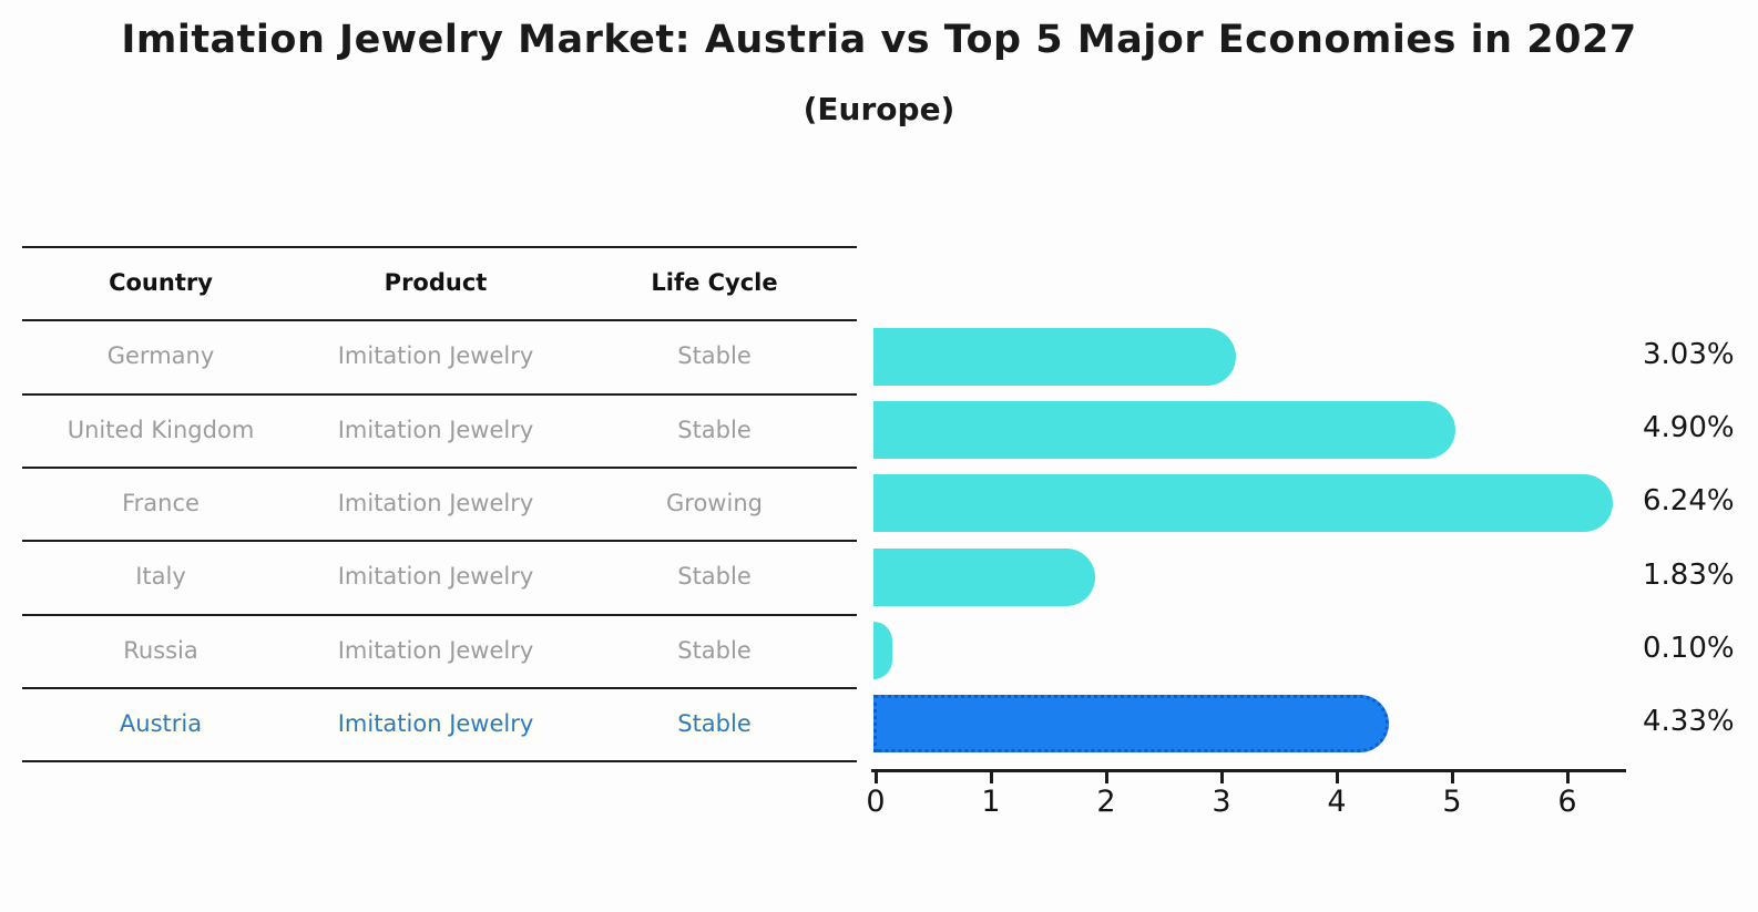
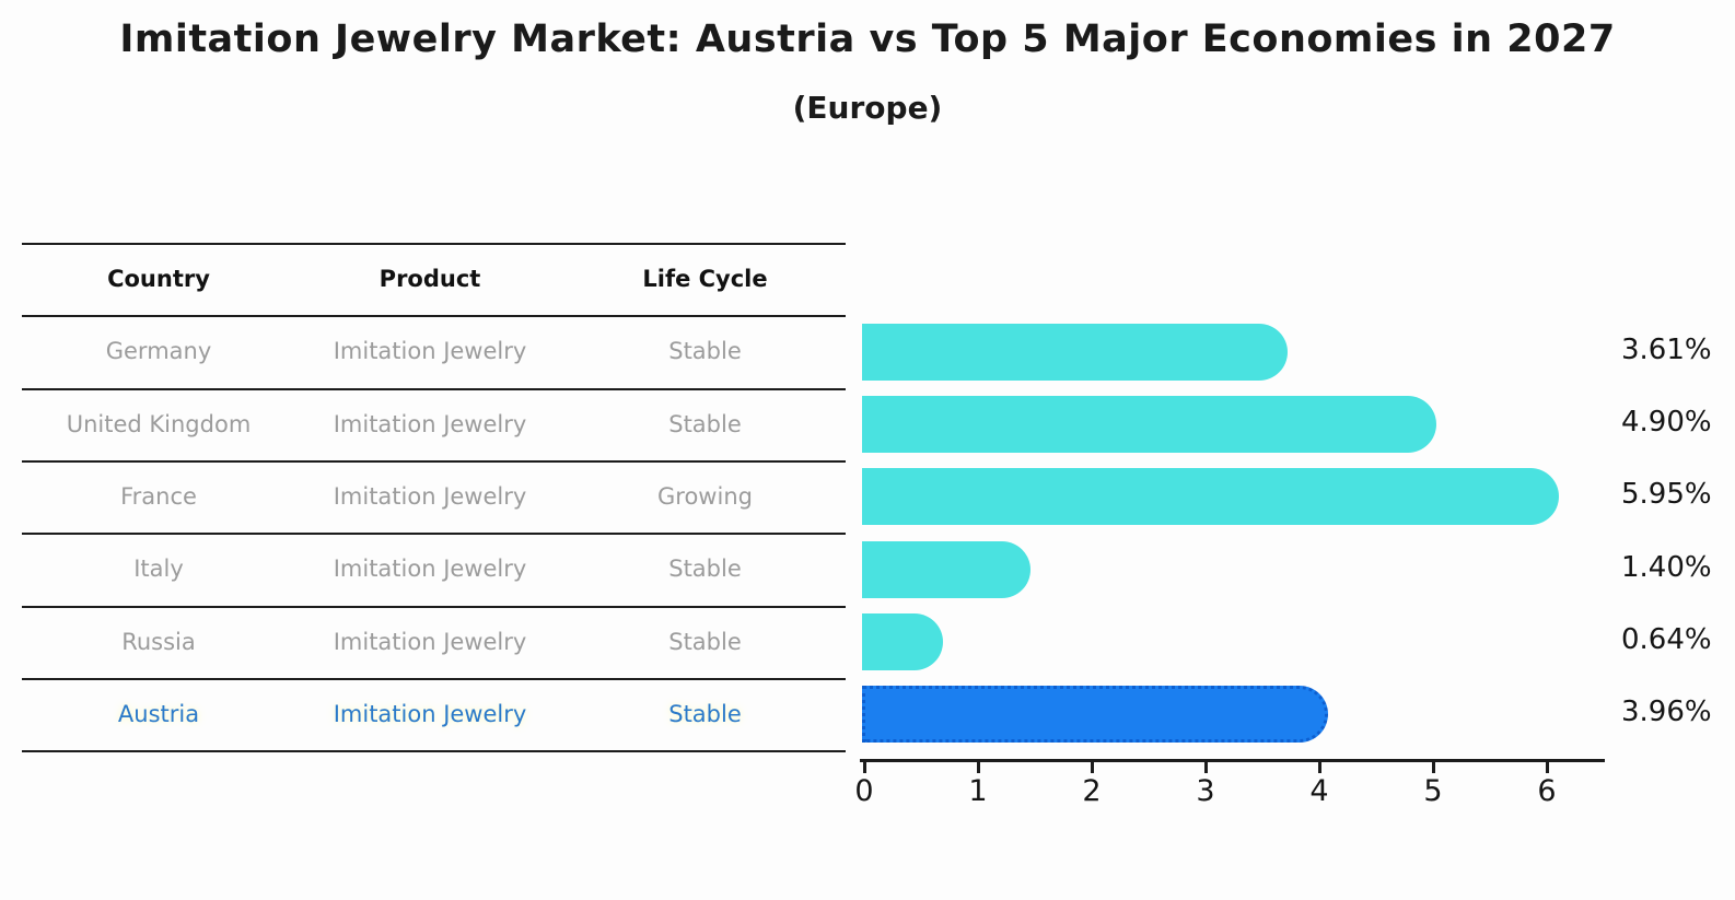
Germany: 3.03% -> 3.61%
France: 6.24% -> 5.95%
Italy: 1.83% -> 1.40%
Russia: 0.10% -> 0.64%
Austria: 4.33% -> 3.96%
